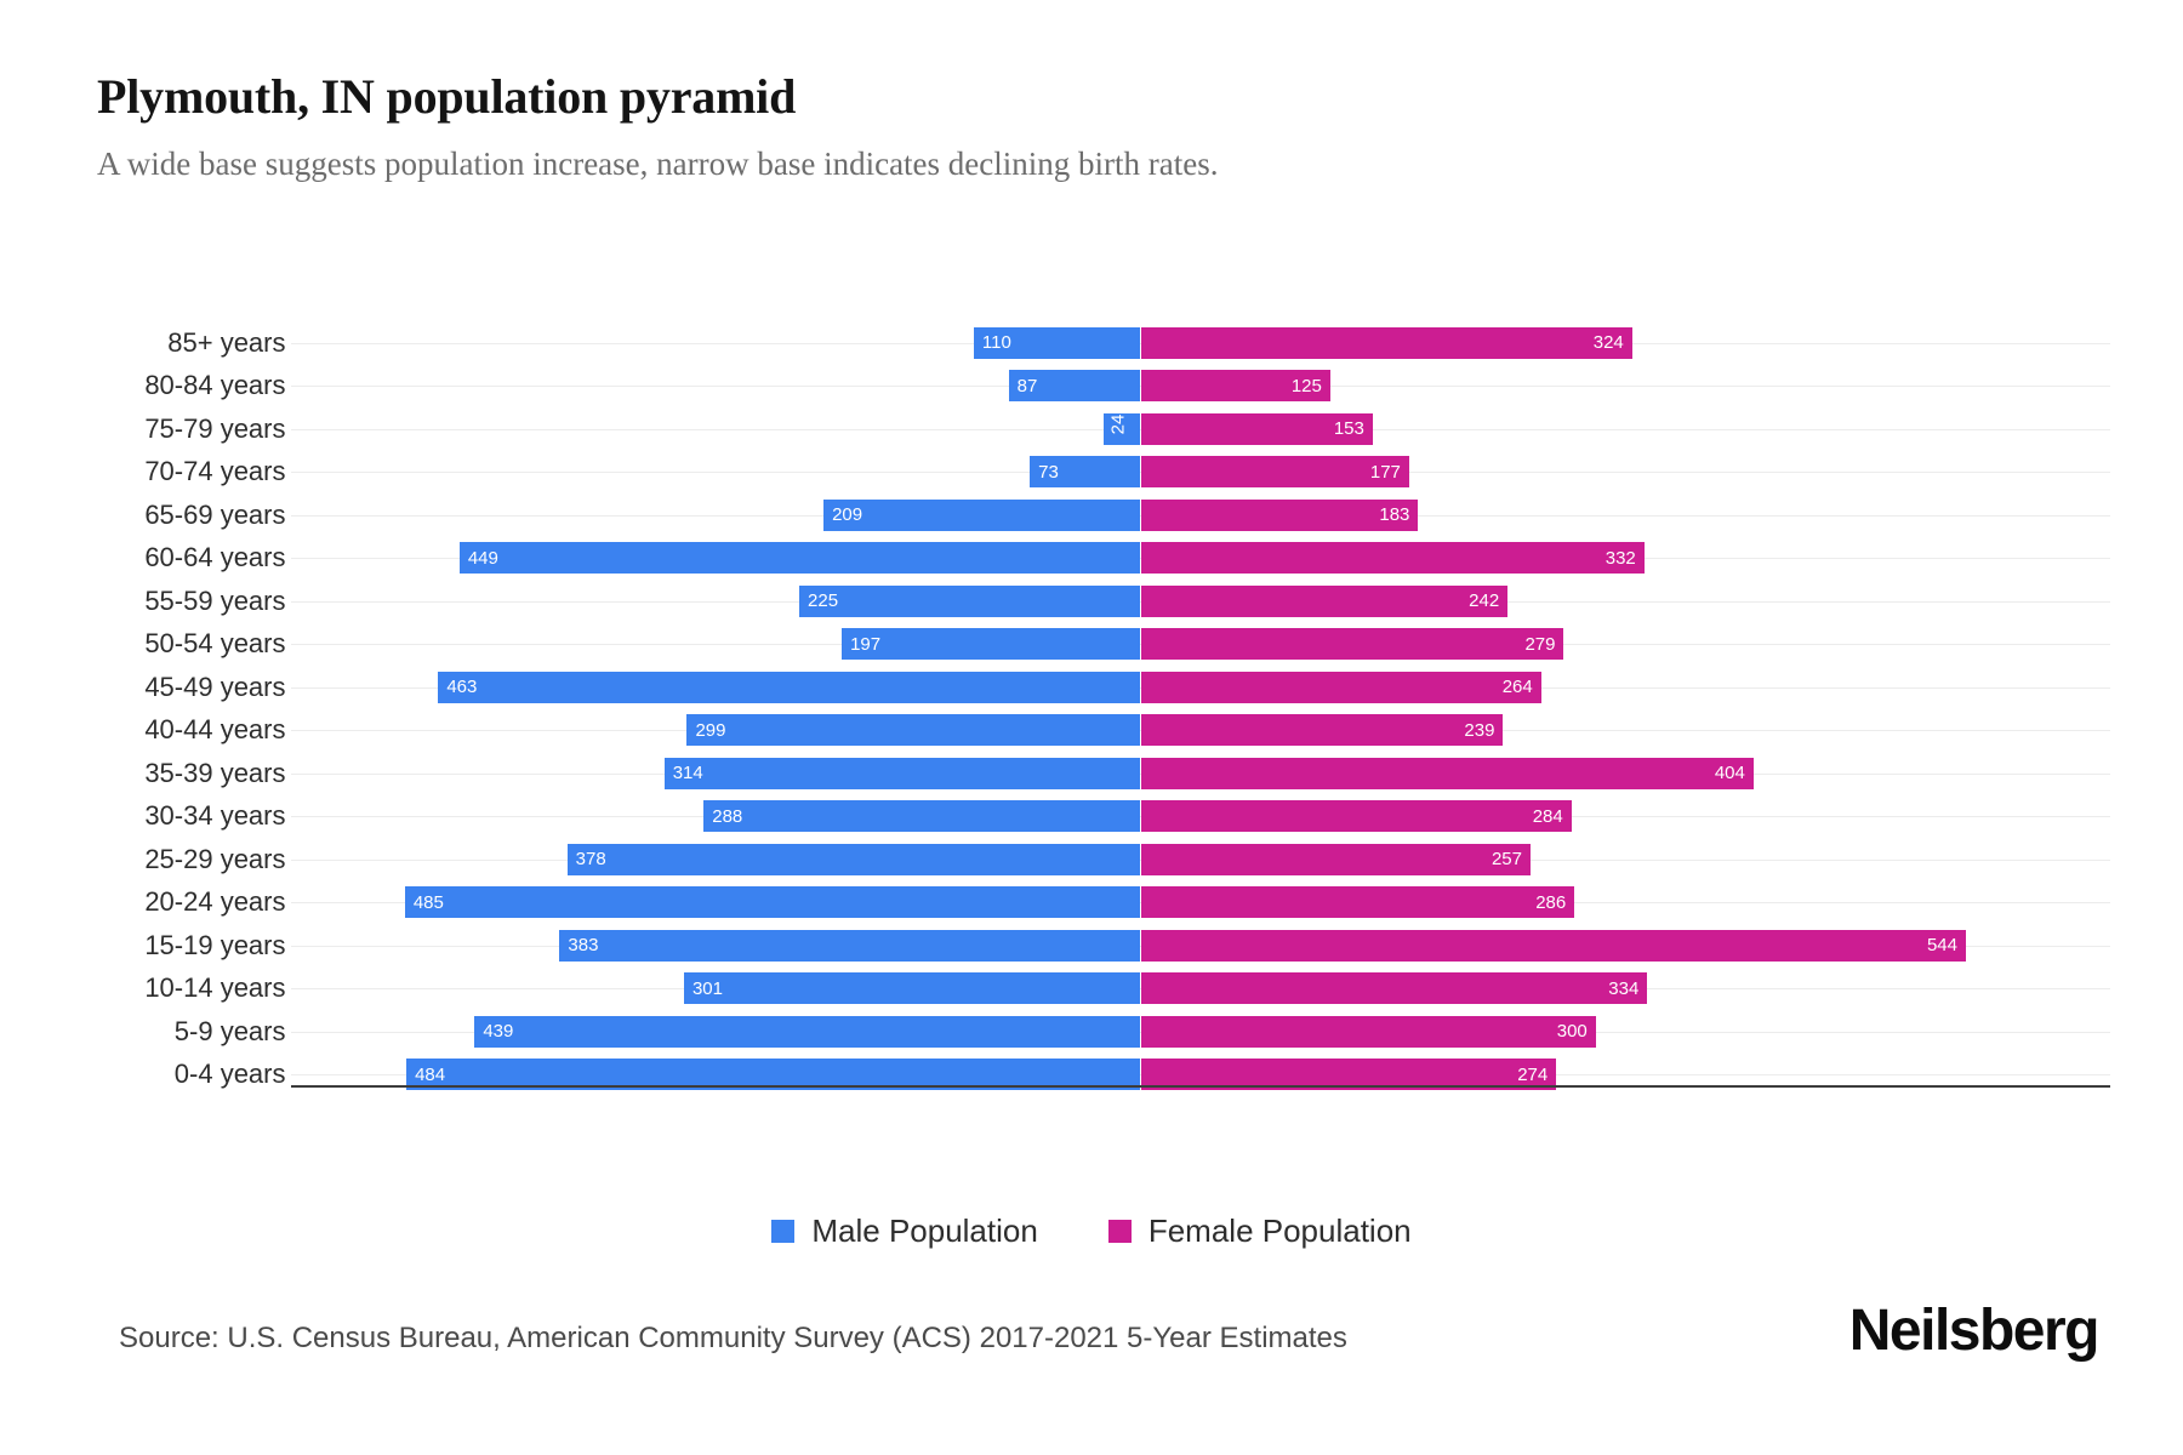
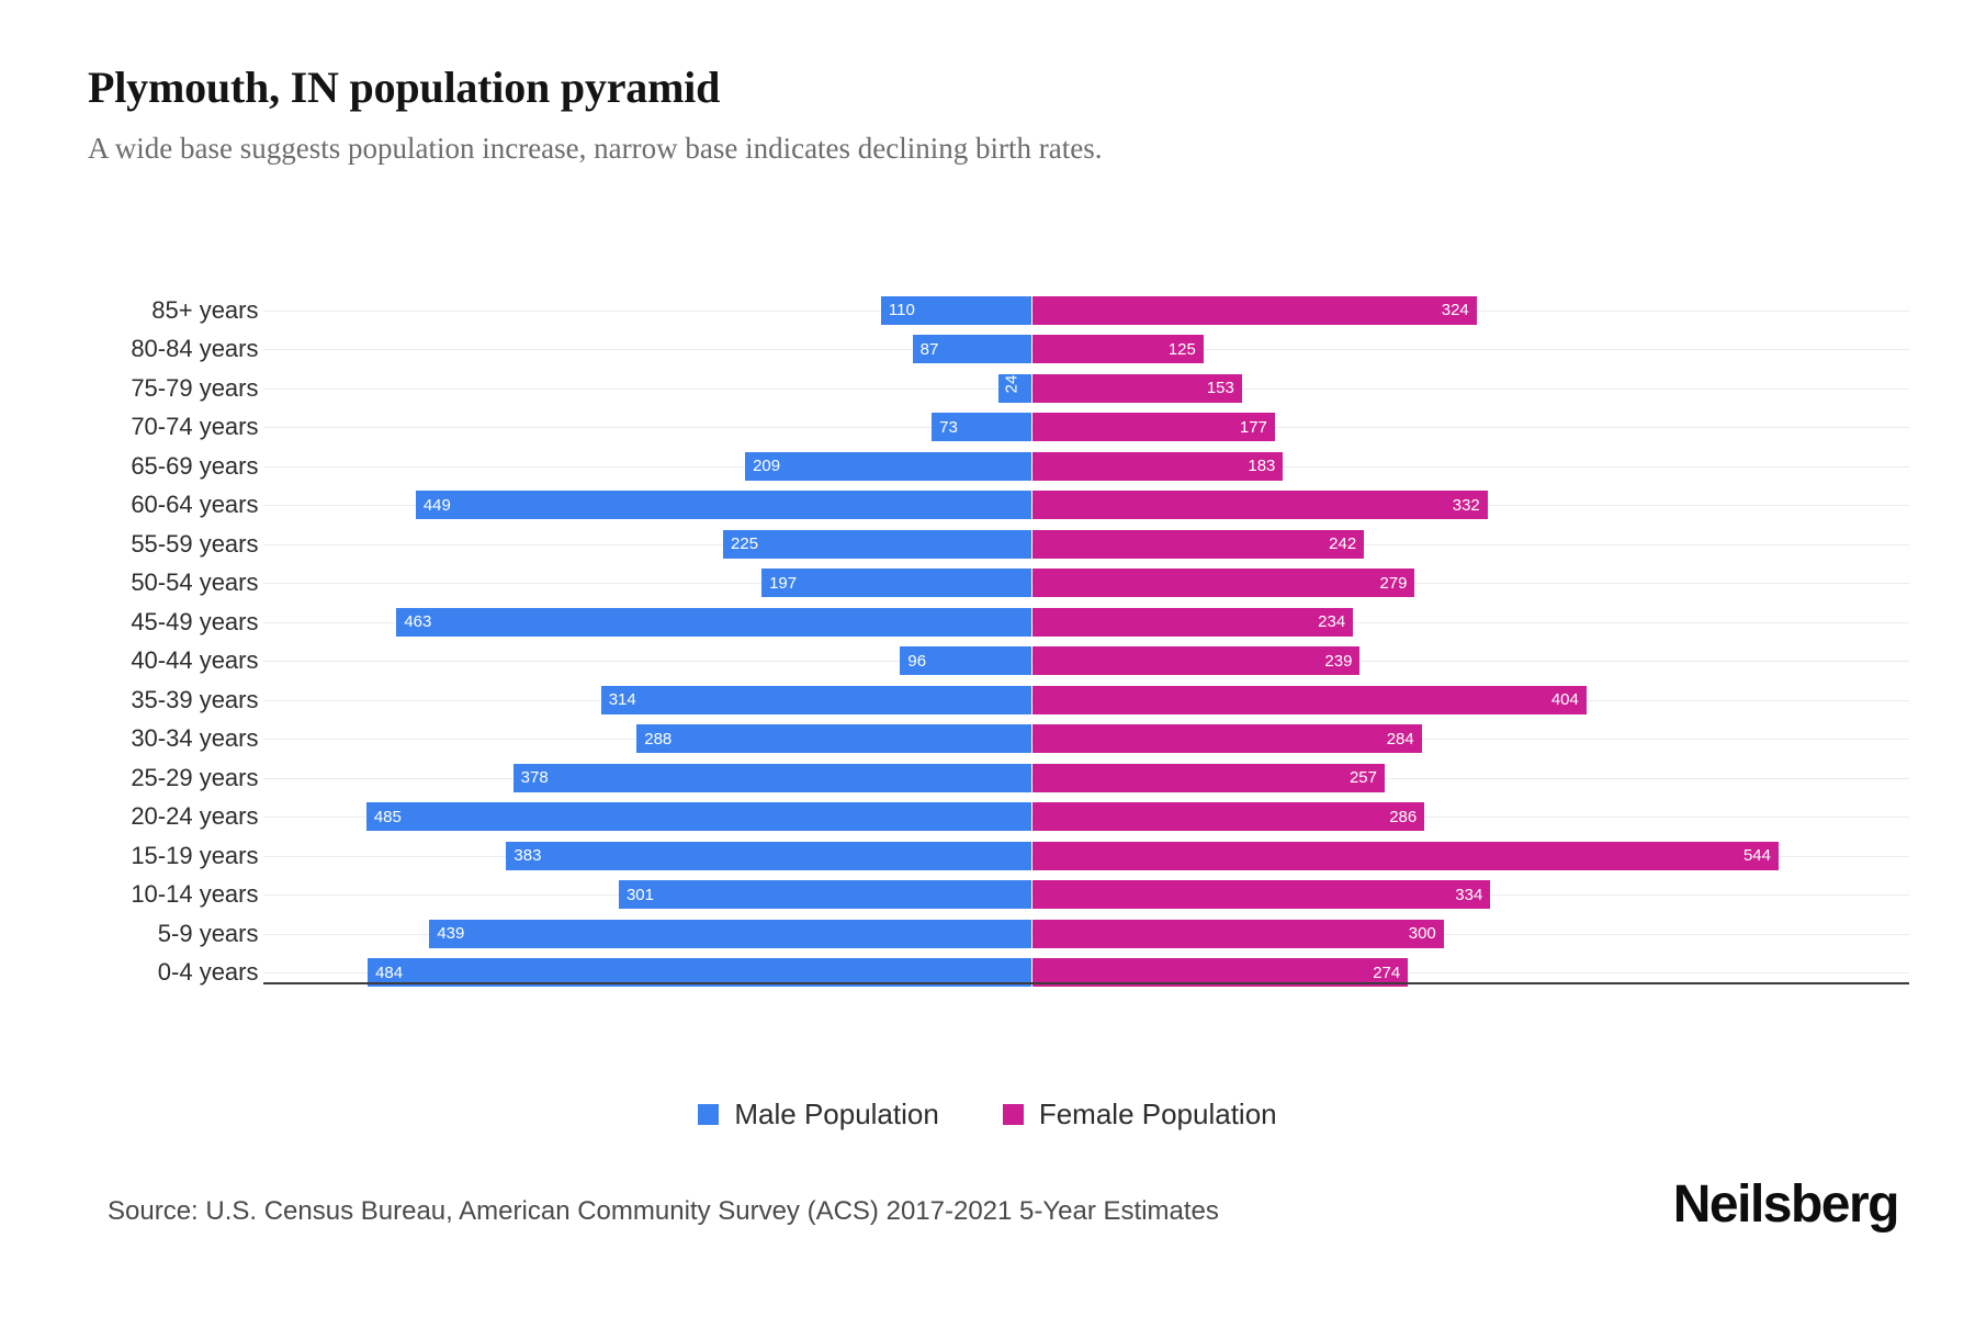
Female Population/45-49 years: 264 -> 234
Male Population/40-44 years: 299 -> 96
